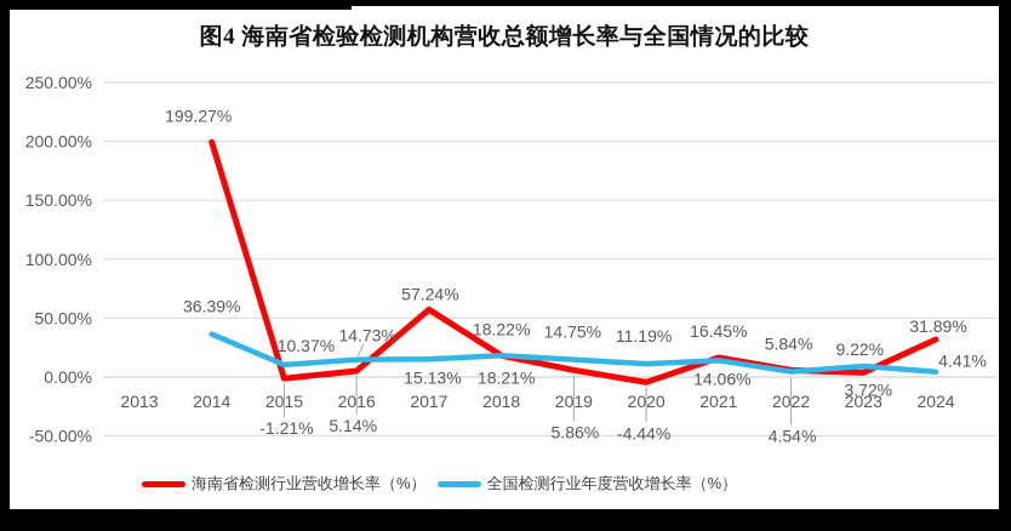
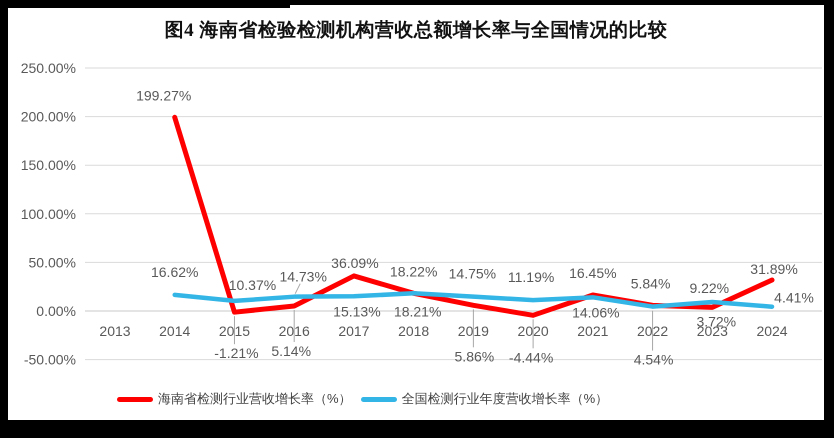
全国检测行业年度营收增长率（%）/2014: 36.39% -> 16.62%
海南省检测行业营收增长率（%）/2017: 57.24% -> 36.09%
